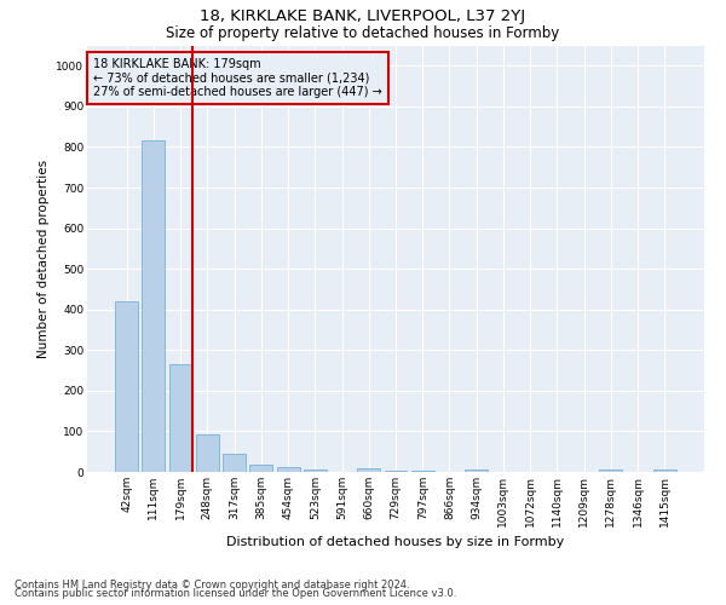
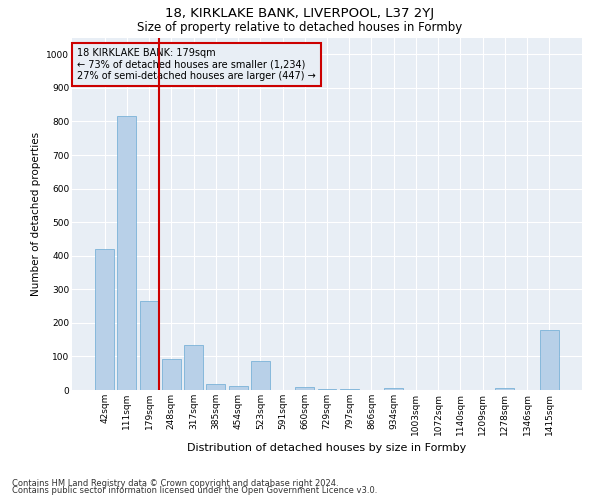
317sqm: 45 -> 135
523sqm: 7 -> 85
1415sqm: 6 -> 180
